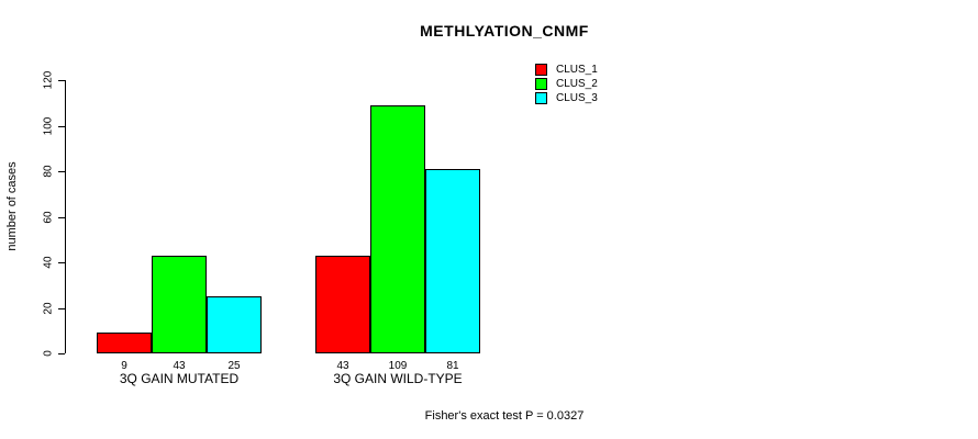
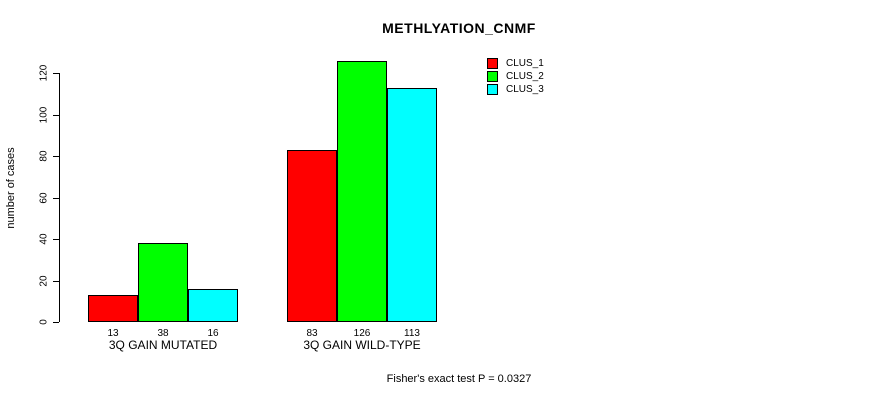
CLUS_1/3Q GAIN MUTATED: 9 -> 13
CLUS_2/3Q GAIN MUTATED: 43 -> 38
CLUS_3/3Q GAIN MUTATED: 25 -> 16
CLUS_1/3Q GAIN WILD-TYPE: 43 -> 83
CLUS_2/3Q GAIN WILD-TYPE: 109 -> 126
CLUS_3/3Q GAIN WILD-TYPE: 81 -> 113
